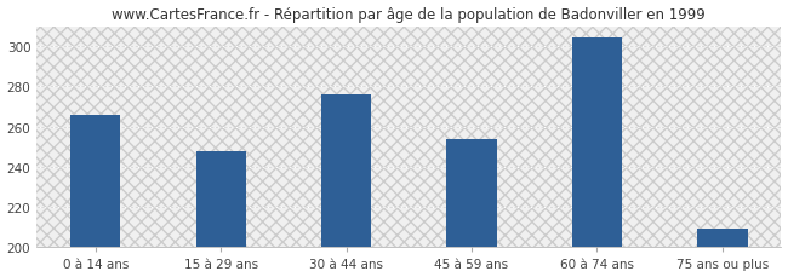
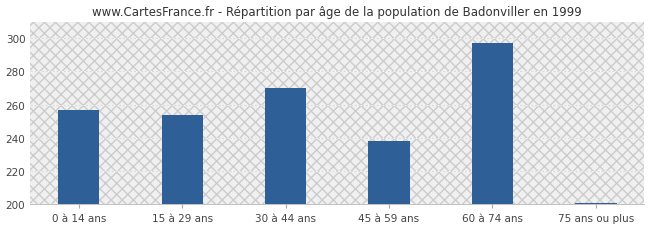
0 à 14 ans: 266 -> 257
15 à 29 ans: 248 -> 254
30 à 44 ans: 276 -> 270
45 à 59 ans: 254 -> 238
60 à 74 ans: 304 -> 297
75 ans ou plus: 209 -> 201
